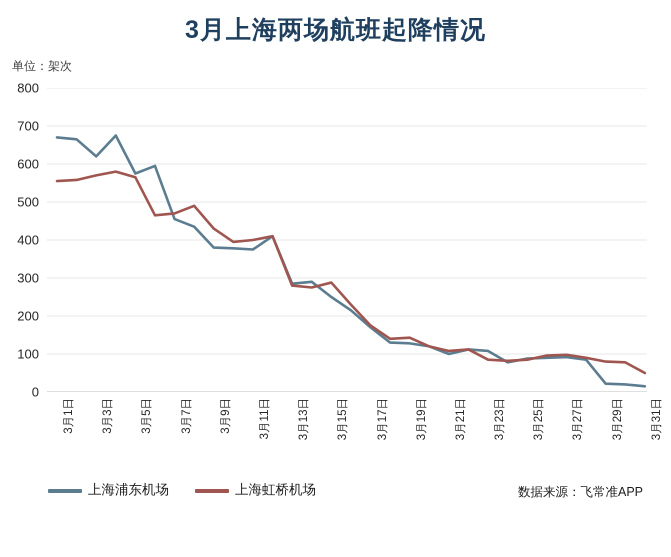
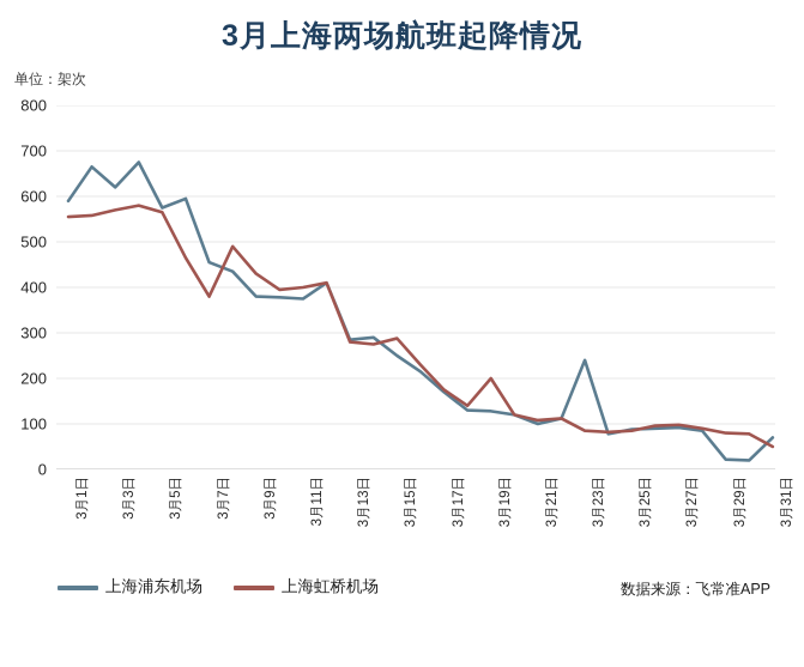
上海浦东机场/3月1日: 670 -> 590
上海虹桥机场/3月7日: 470 -> 380
上海虹桥机场/3月19日: 140 -> 200
上海浦东机场/3月23日: 110 -> 240
上海浦东机场/3月31日: 20 -> 70
